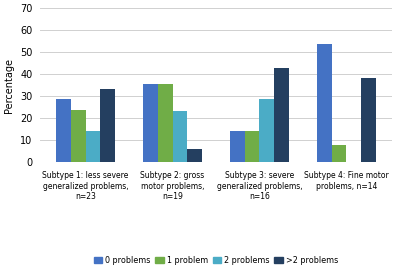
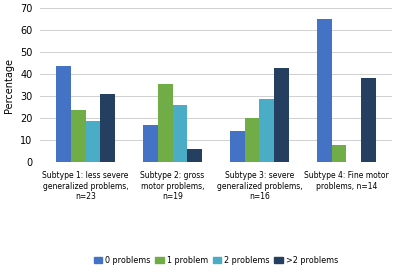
0 problems/Subtype 1: less severe generalized problems, n=23: 29.0 -> 44.0
2 problems/Subtype 1: less severe generalized problems, n=23: 14.5 -> 19.0
>2 problems/Subtype 1: less severe generalized problems, n=23: 33.5 -> 31.0
0 problems/Subtype 2: gross motor problems, n=19: 35.5 -> 17.0
2 problems/Subtype 2: gross motor problems, n=19: 23.5 -> 26.0
1 problem/Subtype 3: severe generalized problems, n=16: 14.5 -> 20.0
0 problems/Subtype 4: Fine motor problems, n=14: 54.0 -> 65.0
